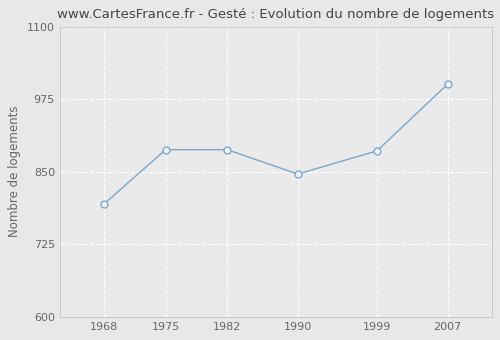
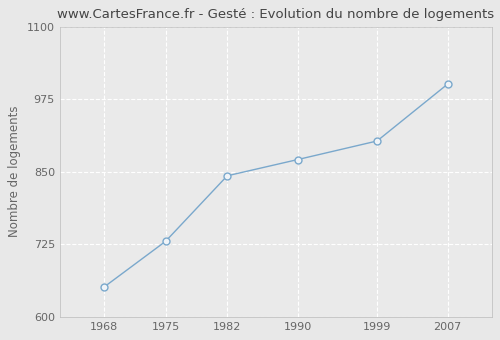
1968: 794 -> 651
1975: 888 -> 730
1982: 888 -> 843
1990: 846 -> 871
1999: 886 -> 903
